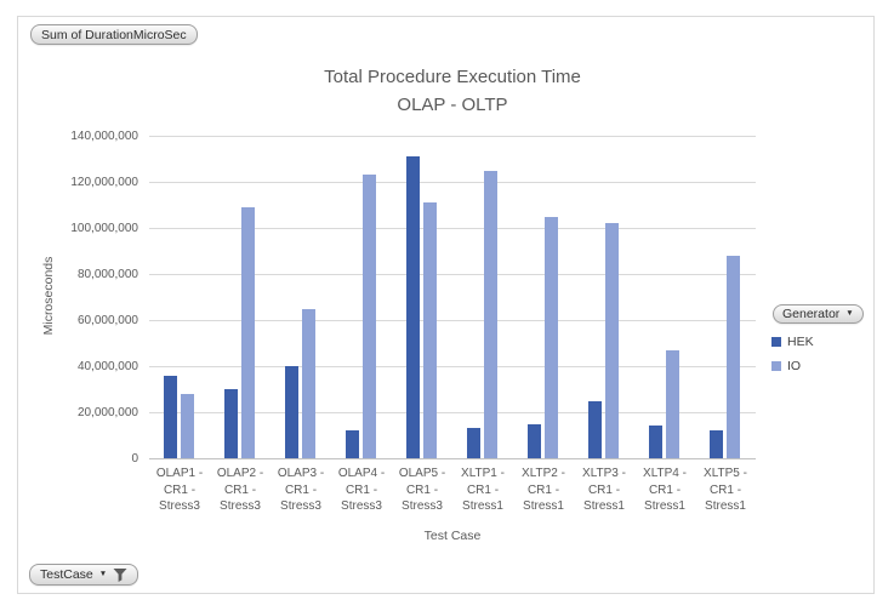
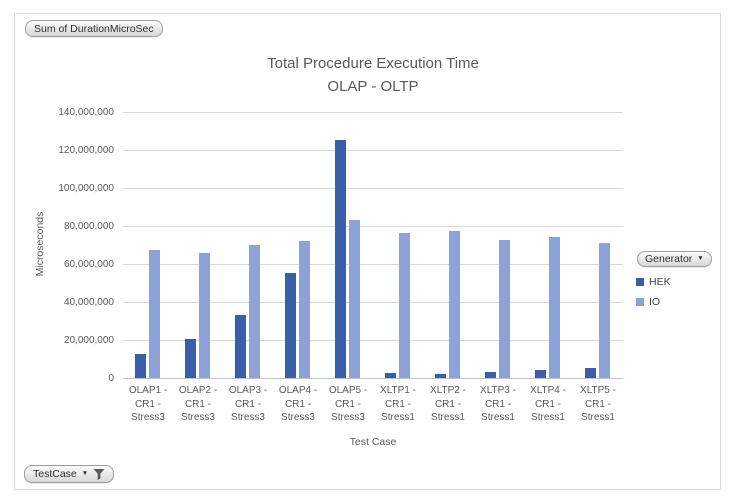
HEK/OLAP1 - CR1 - Stress3: 36000000 -> 12000000
IO/OLAP1 - CR1 - Stress3: 28000000 -> 68000000
HEK/OLAP2 - CR1 - Stress3: 30000000 -> 20000000
IO/OLAP2 - CR1 - Stress3: 109000000 -> 66000000
HEK/OLAP3 - CR1 - Stress3: 40000000 -> 33000000
IO/OLAP3 - CR1 - Stress3: 65000000 -> 70000000
HEK/OLAP4 - CR1 - Stress3: 12000000 -> 56000000
IO/OLAP4 - CR1 - Stress3: 123000000 -> 72000000
HEK/OLAP5 - CR1 - Stress3: 131000000 -> 126000000
IO/OLAP5 - CR1 - Stress3: 111000000 -> 83000000
HEK/XLTP1 - CR1 - Stress1: 13000000 -> 2000000
IO/XLTP1 - CR1 - Stress1: 125000000 -> 76000000
HEK/XLTP2 - CR1 - Stress1: 15000000 -> 2000000
IO/XLTP2 - CR1 - Stress1: 105000000 -> 78000000
HEK/XLTP3 - CR1 - Stress1: 25000000 -> 3000000
IO/XLTP3 - CR1 - Stress1: 102000000 -> 72000000
HEK/XLTP4 - CR1 - Stress1: 14000000 -> 4000000
IO/XLTP4 - CR1 - Stress1: 47000000 -> 74000000
HEK/XLTP5 - CR1 - Stress1: 12000000 -> 6000000
IO/XLTP5 - CR1 - Stress1: 88000000 -> 71000000
